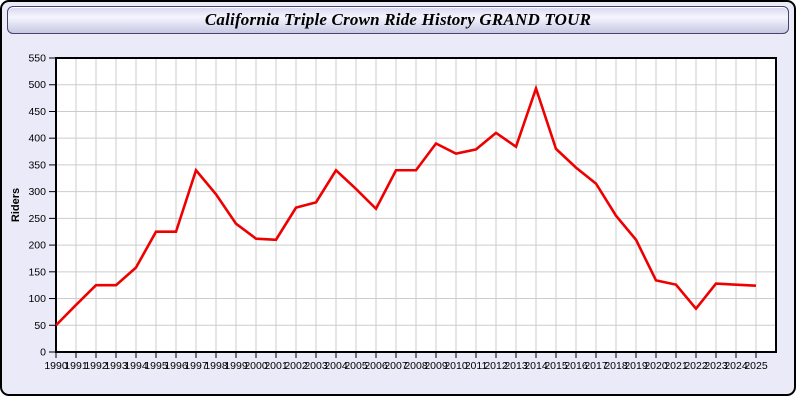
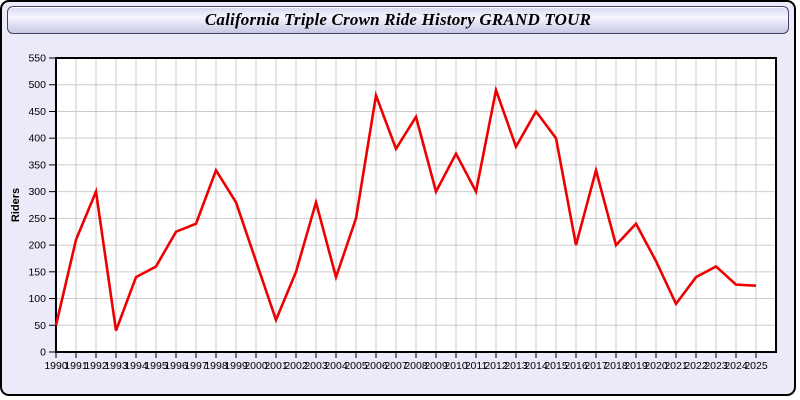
1991: 90 -> 210
1992: 120 -> 300
1993: 120 -> 40
1994: 160 -> 140
1995: 220 -> 160
1997: 340 -> 240
1998: 300 -> 340
1999: 240 -> 280
2000: 210 -> 170
2001: 210 -> 60
2002: 270 -> 150
2004: 340 -> 140
2005: 300 -> 250
2006: 270 -> 480
2007: 340 -> 380
2008: 340 -> 440
2009: 390 -> 300
2011: 380 -> 300
2012: 410 -> 490
2014: 490 -> 450
2015: 380 -> 400
2016: 340 -> 200
2017: 320 -> 340
2018: 260 -> 200
2019: 210 -> 240
2020: 130 -> 170
2021: 130 -> 90
2022: 80 -> 140
2023: 130 -> 160
